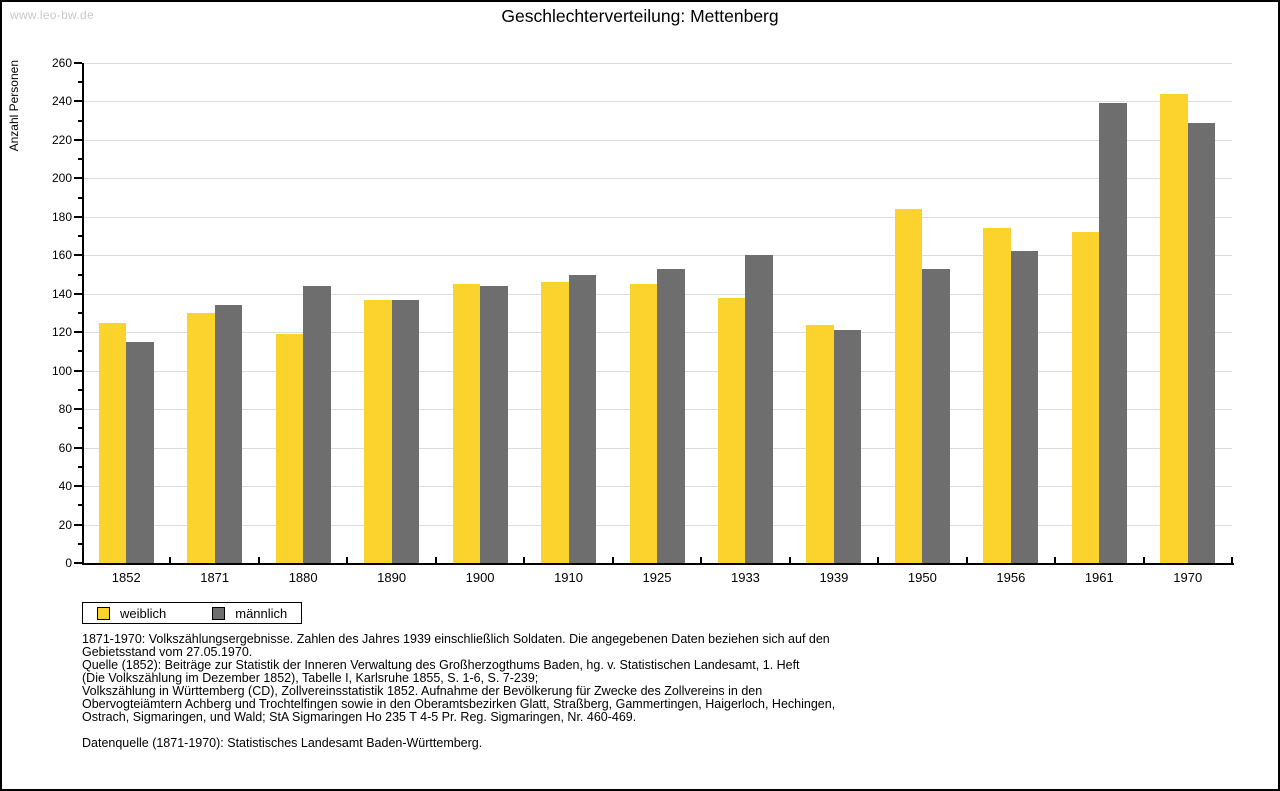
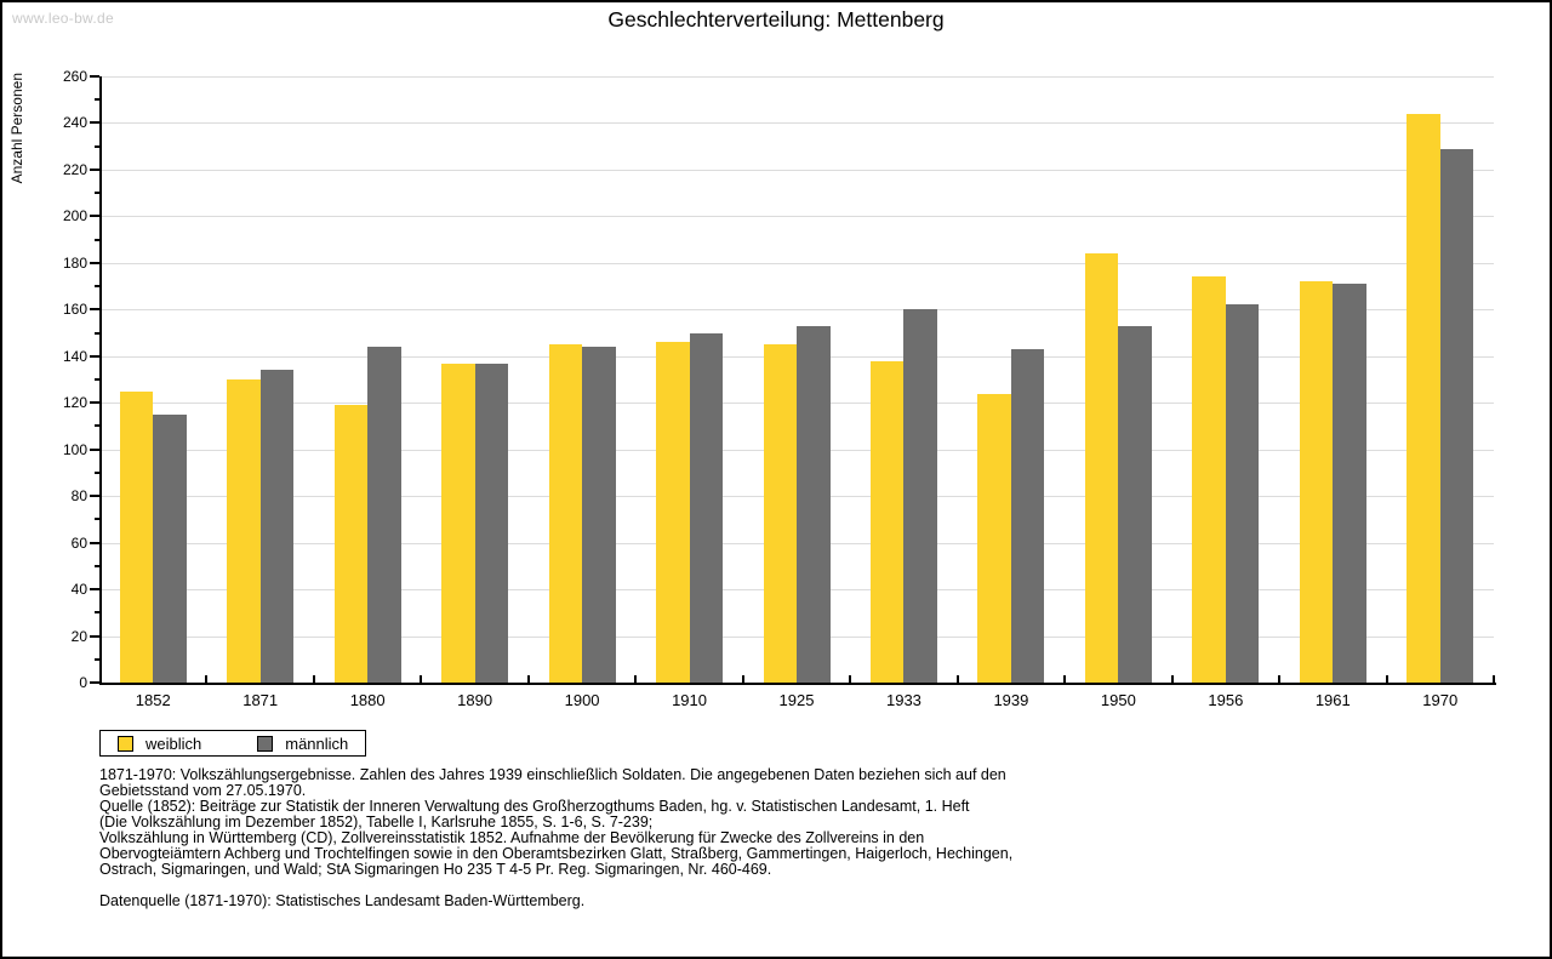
männlich/1939: 121 -> 143
männlich/1961: 239 -> 171
